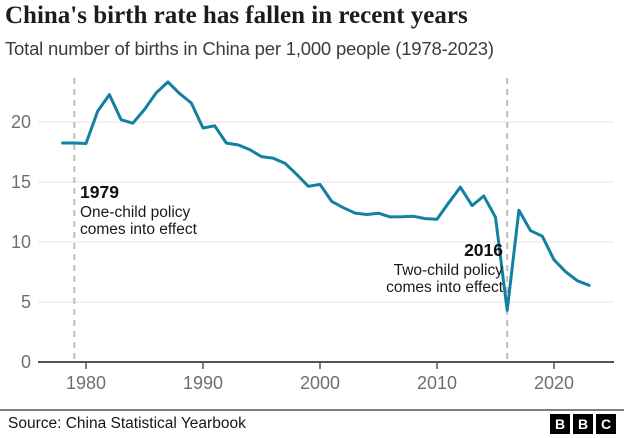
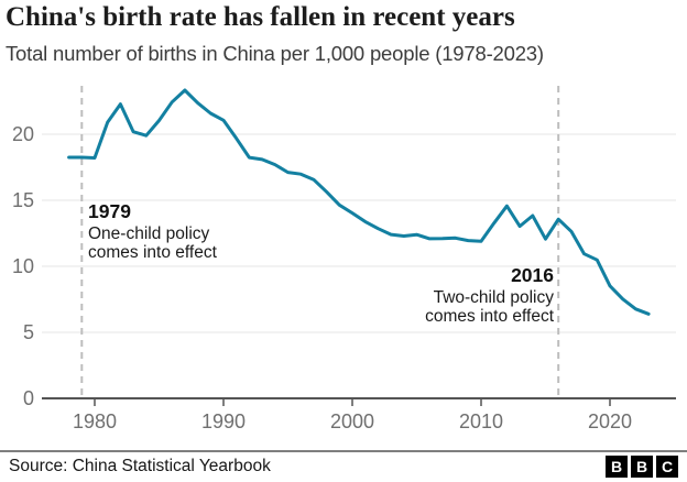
1990: 19.5 -> 21.1
2000: 14.8 -> 14.0
2016: 4.3 -> 13.6
